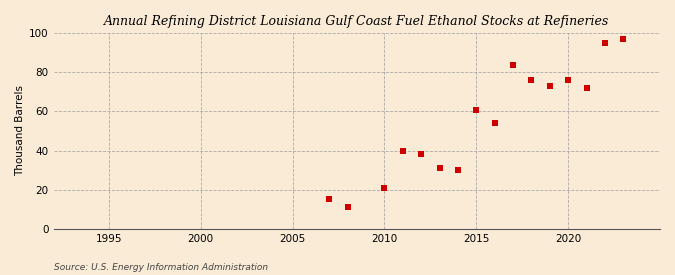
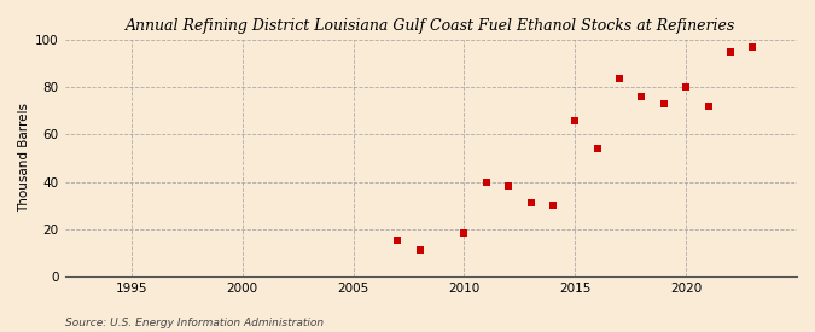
2010: 21 -> 18
2015: 61 -> 66
2020: 76 -> 80
